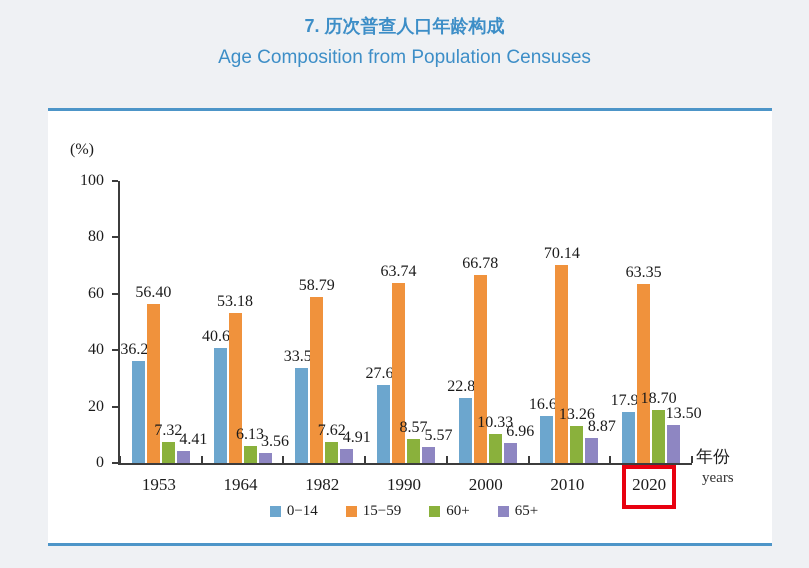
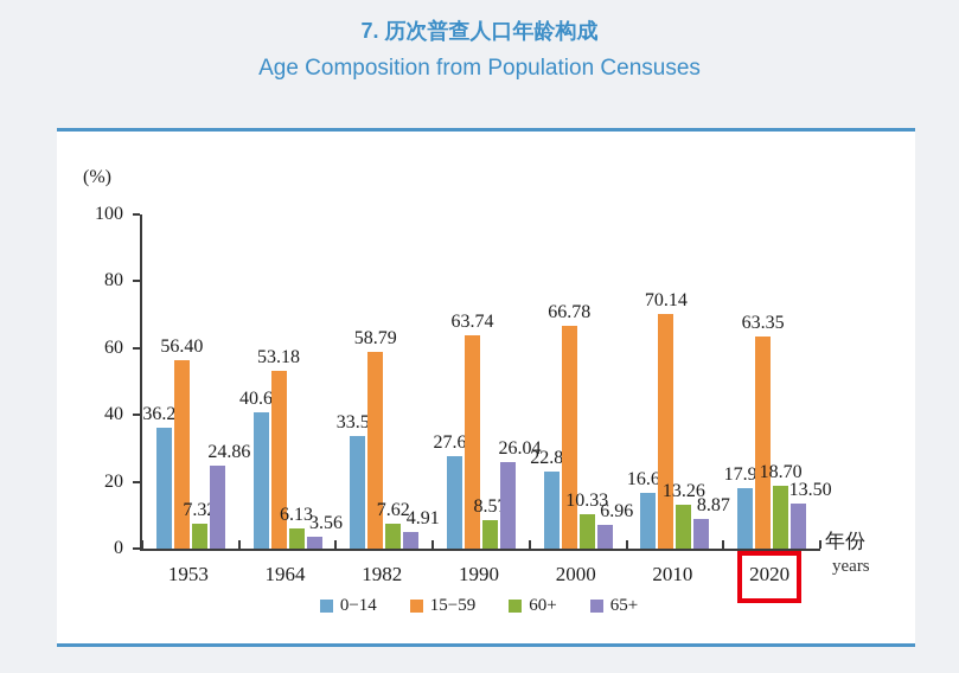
65+/1953: 4.41 -> 24.86
65+/1990: 5.57 -> 26.04
